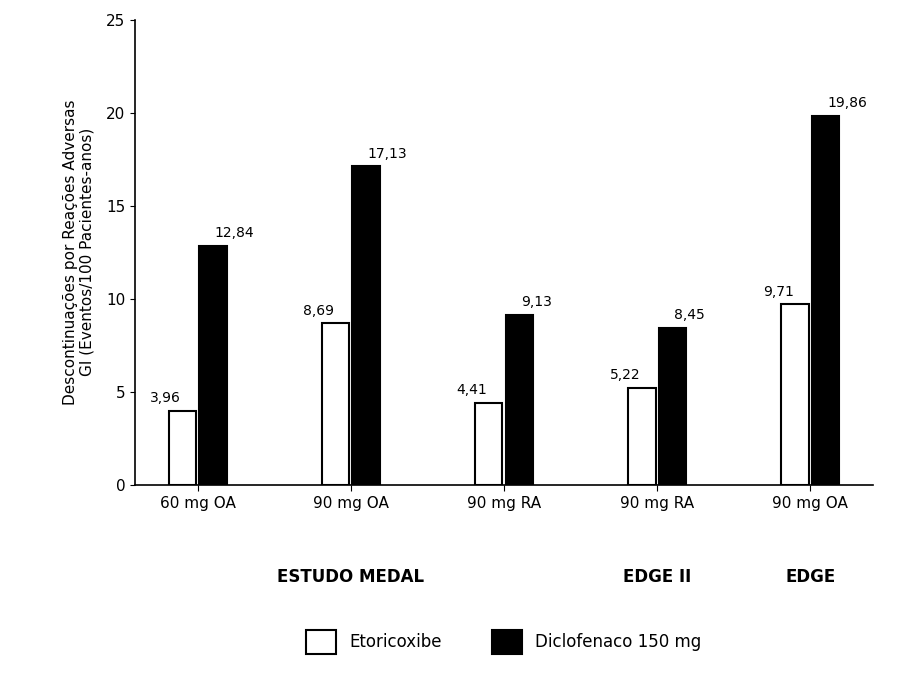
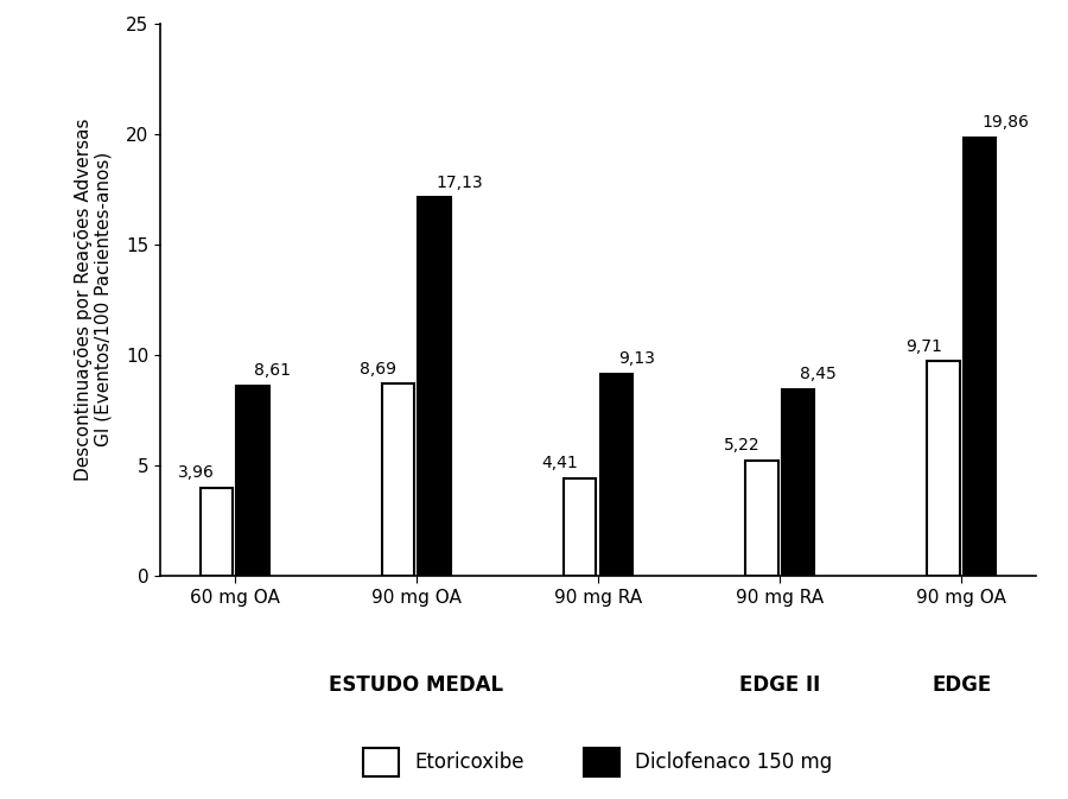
Diclofenaco 150 mg/60 mg OA: 12,84 -> 8,61
